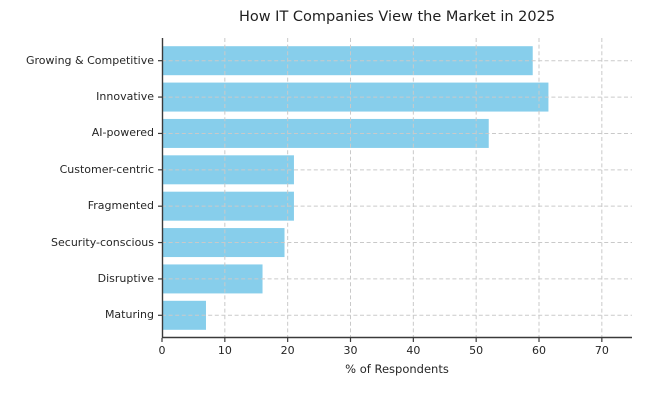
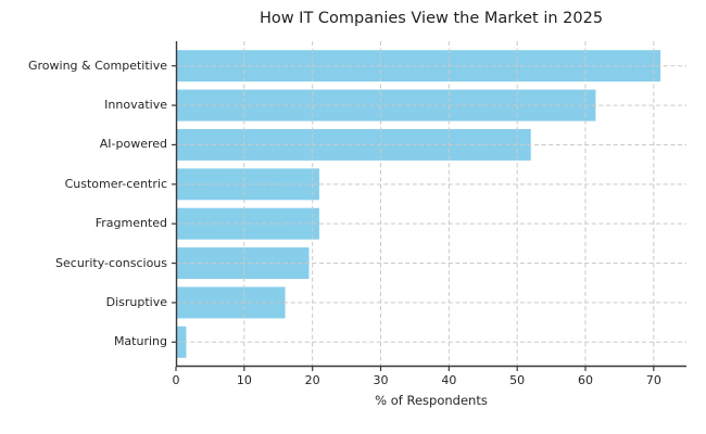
Growing & Competitive: 59 -> 71
Maturing: 7 -> 2
